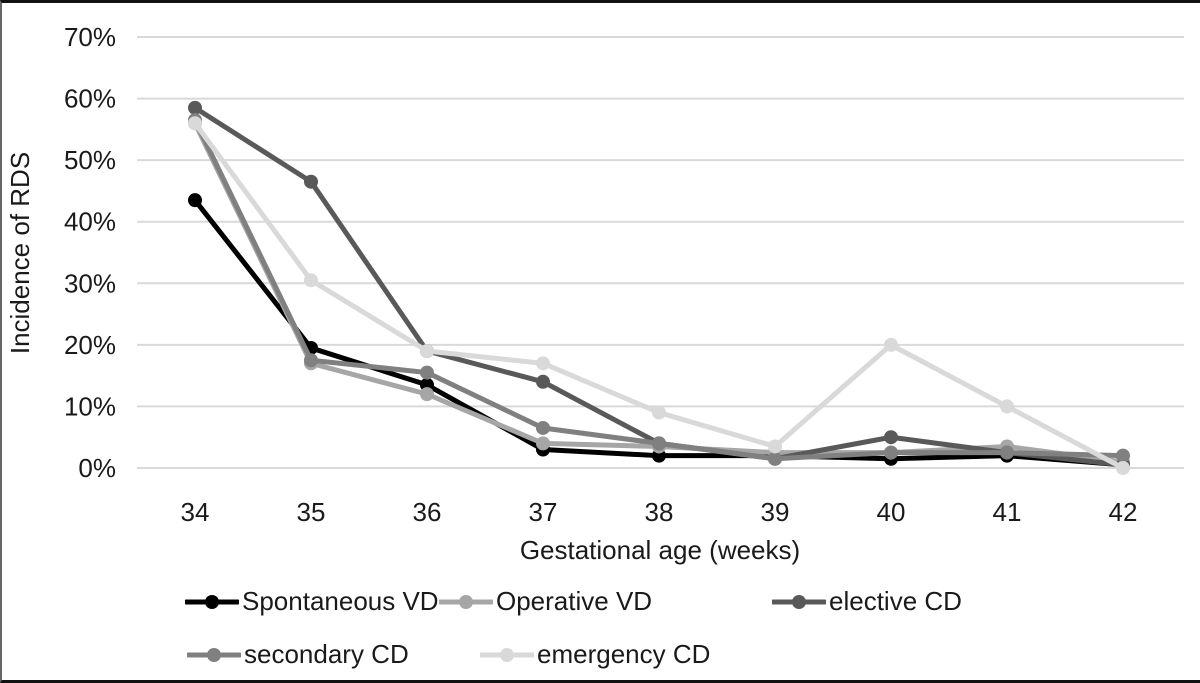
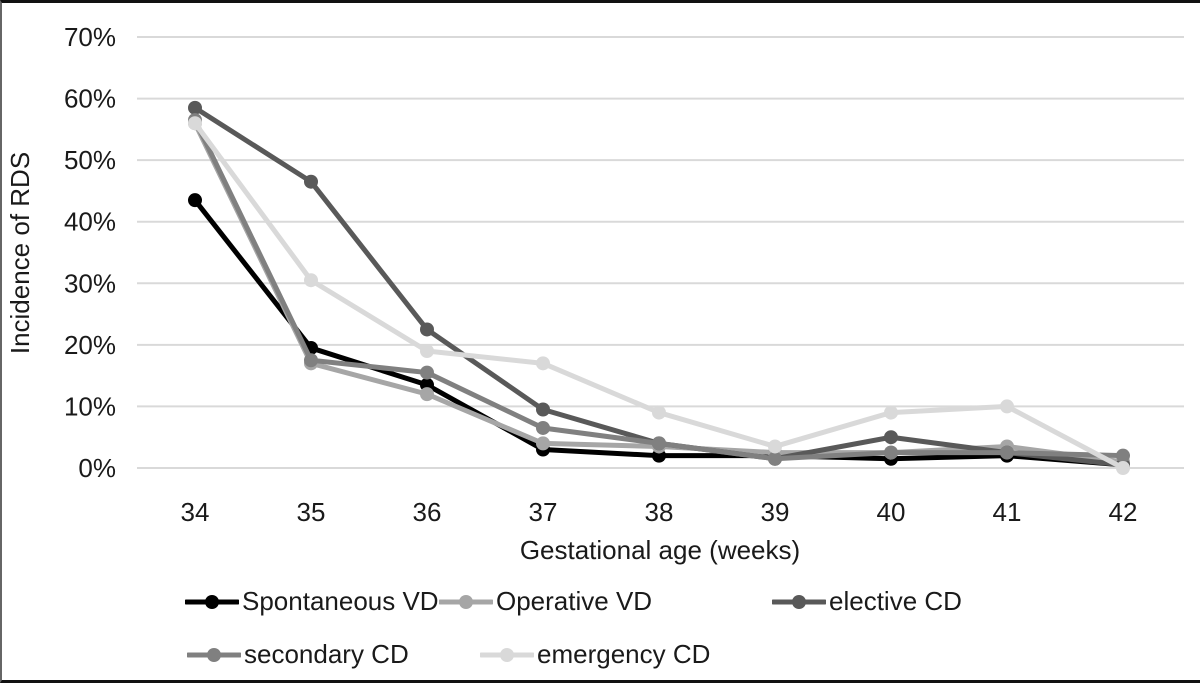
elective CD/36: 19% -> 22%
elective CD/37: 14% -> 10%
emergency CD/40: 20% -> 9%
